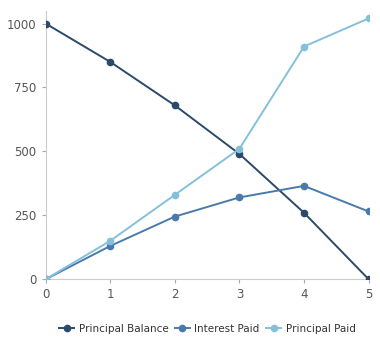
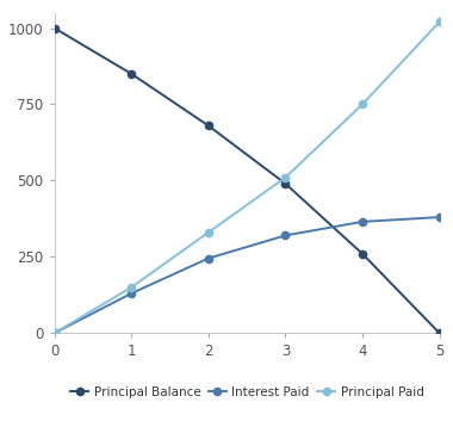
Principal Paid/4: 910 -> 750
Interest Paid/5: 265 -> 380
